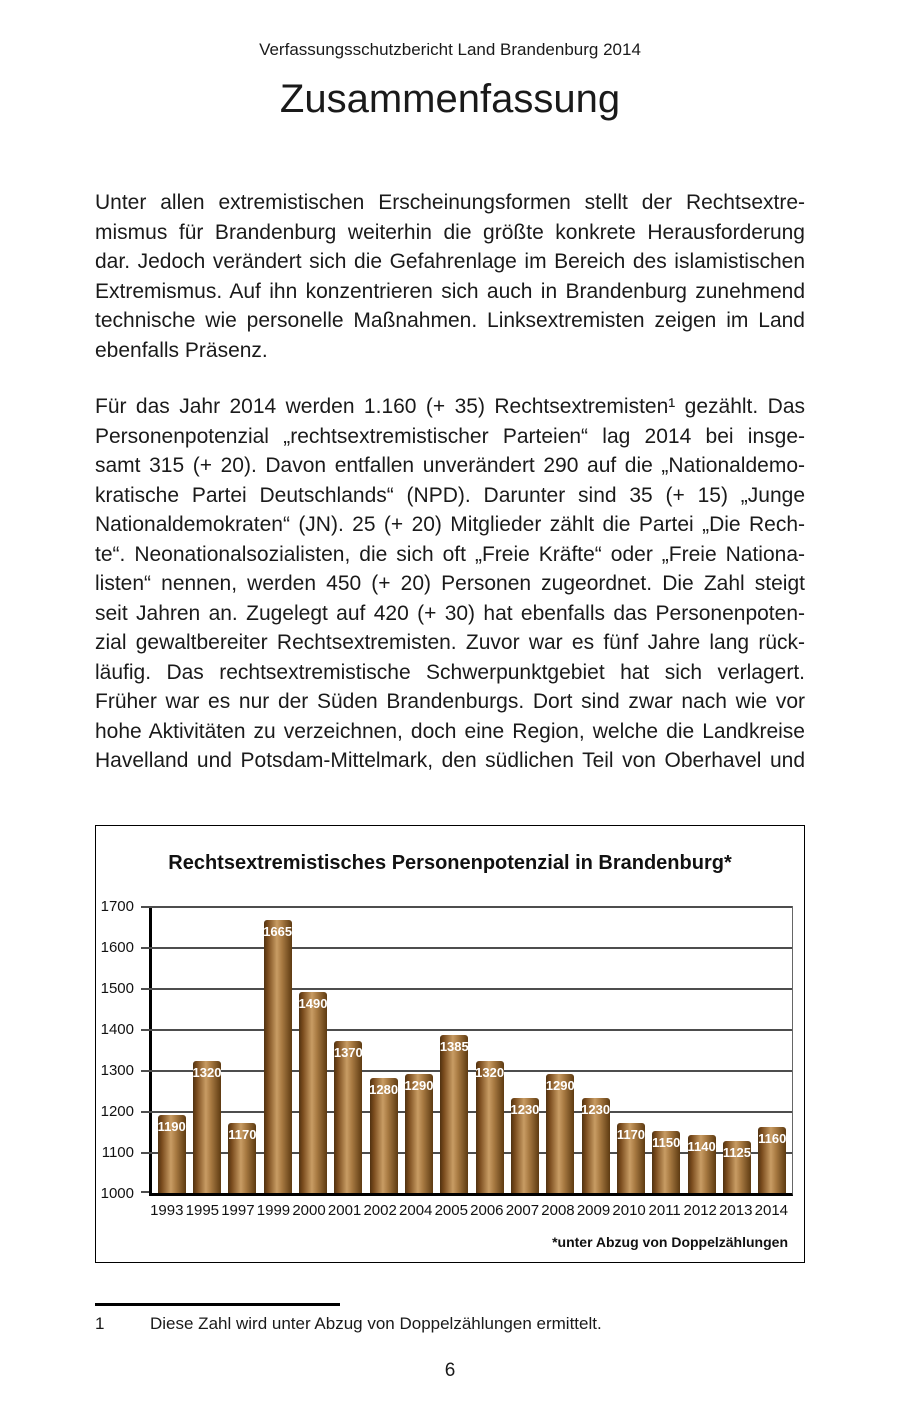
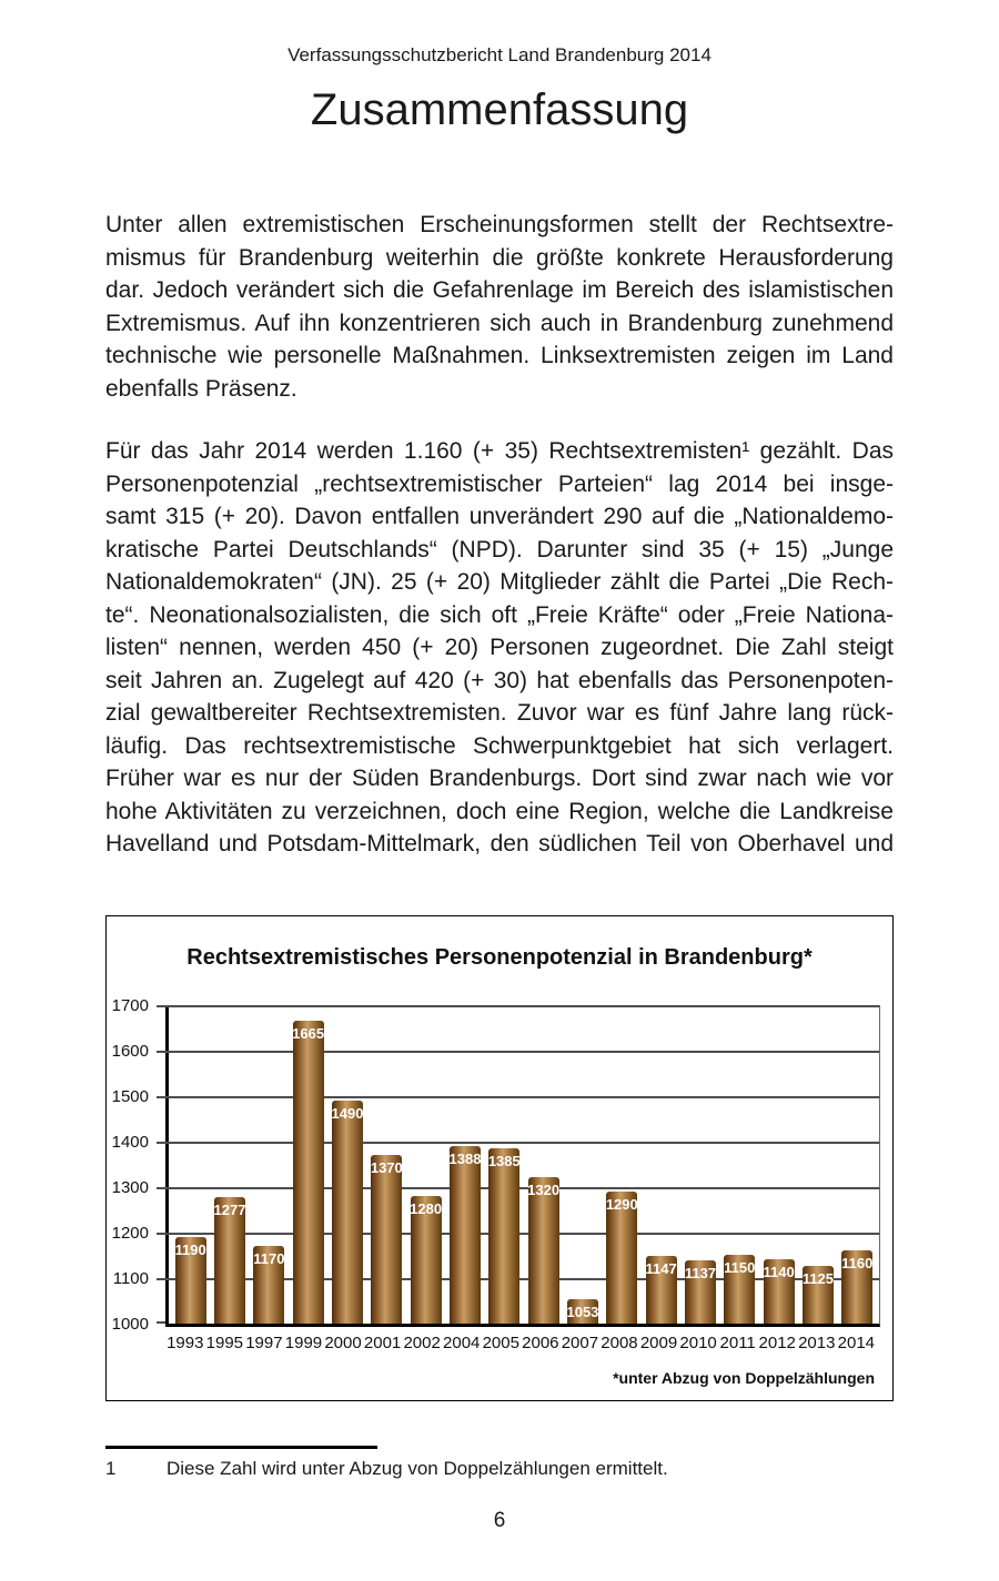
1995: 1320 -> 1277
2004: 1290 -> 1388
2007: 1230 -> 1053
2009: 1230 -> 1147
2010: 1170 -> 1137
